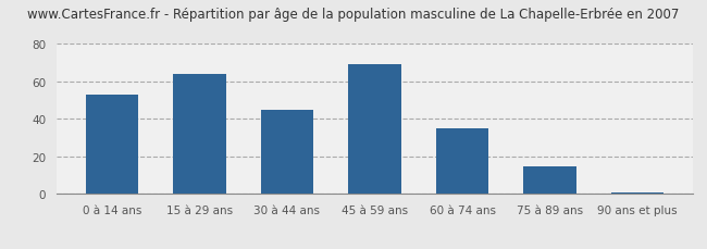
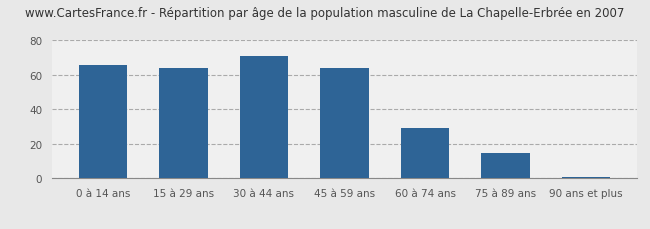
0 à 14 ans: 53 -> 66
30 à 44 ans: 45 -> 71
45 à 59 ans: 69 -> 64
60 à 74 ans: 35 -> 29
